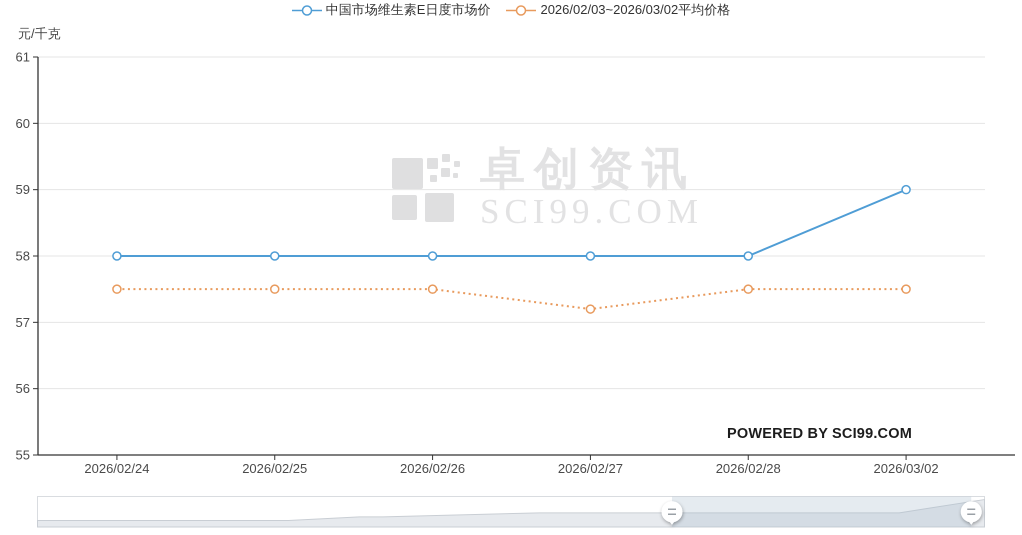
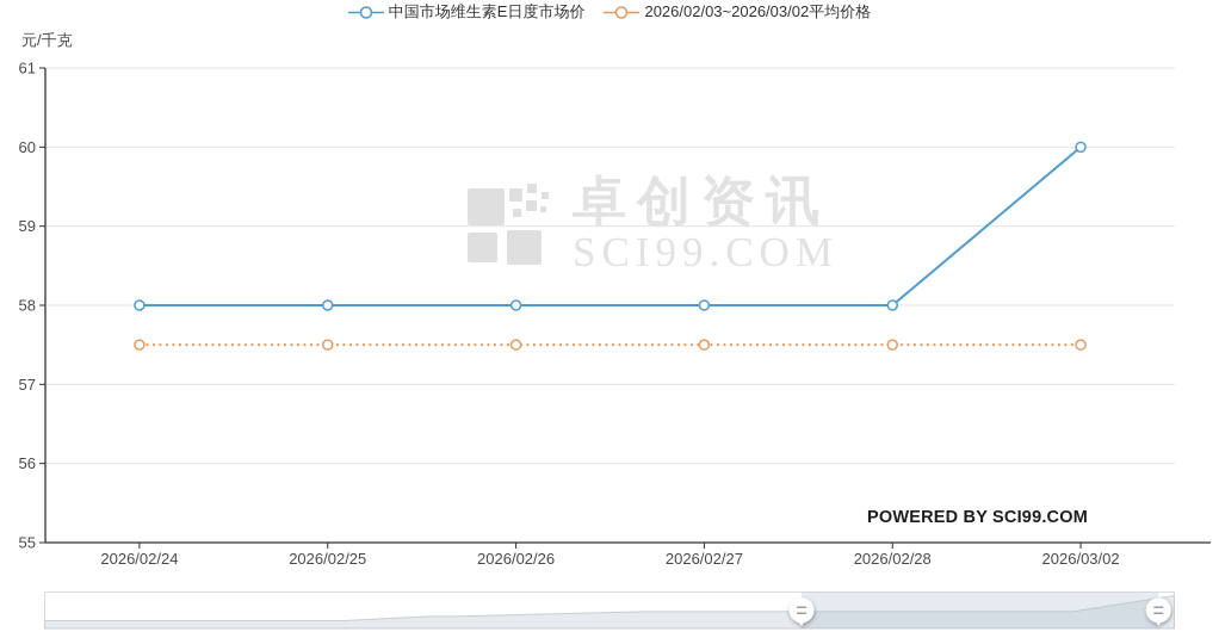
2026/02/03~2026/03/02平均价格/2026/02/27: 57.2 -> 57.5
中国市场维生素E日度市场价/2026/03/02: 59 -> 60
